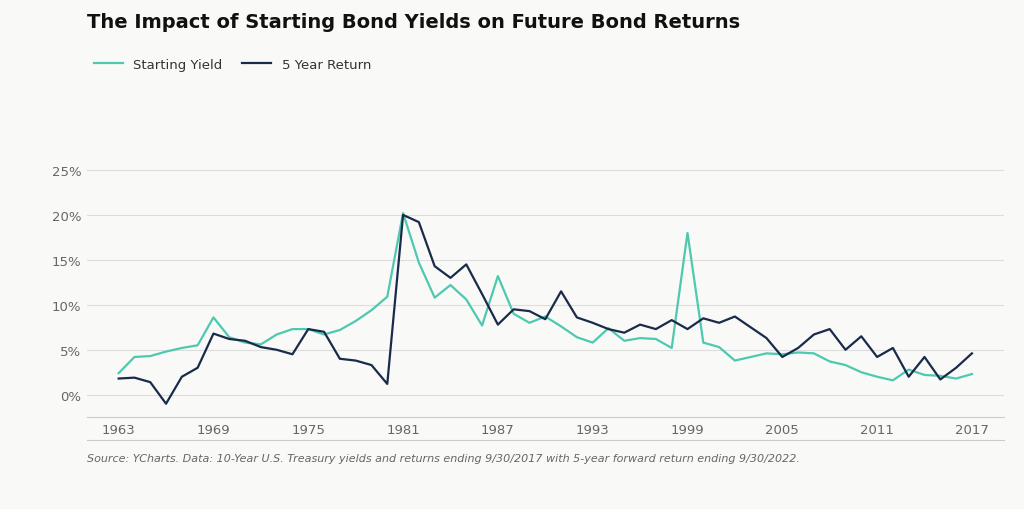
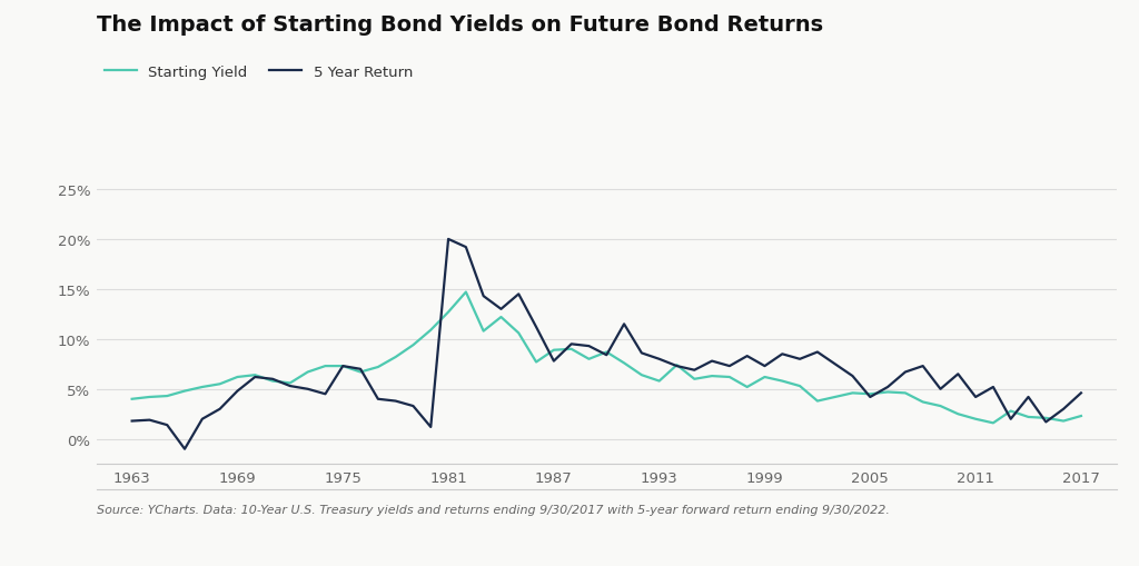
Starting Yield/1963: 2.4% -> 4.0%
Starting Yield/1969: 8.6% -> 6.2%
5 Year Return/1969: 6.8% -> 4.8%
Starting Yield/1981: 20.2% -> 12.7%
Starting Yield/1987: 13.2% -> 8.9%
Starting Yield/1999: 18.0% -> 6.2%
